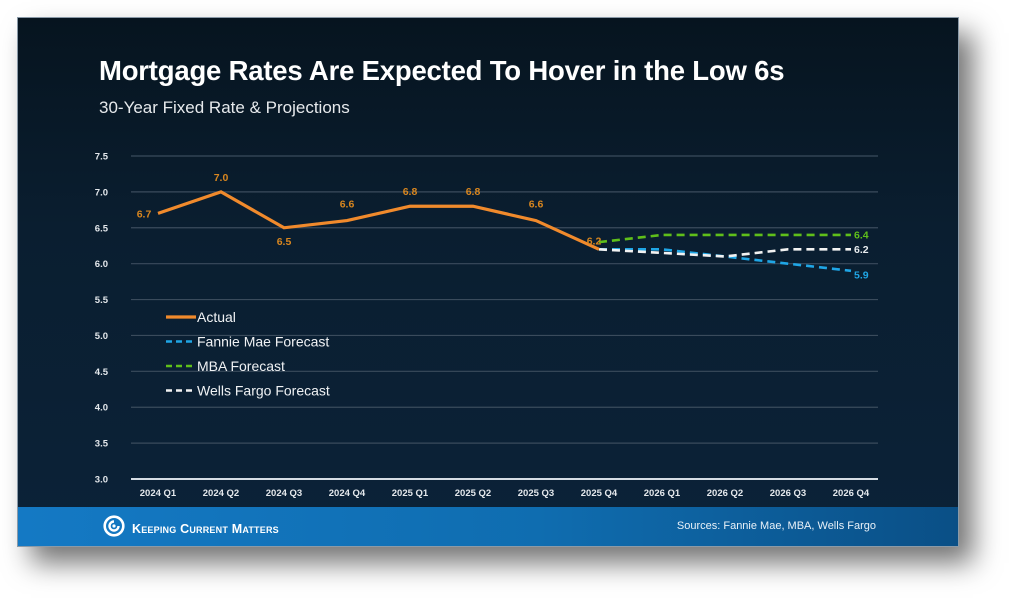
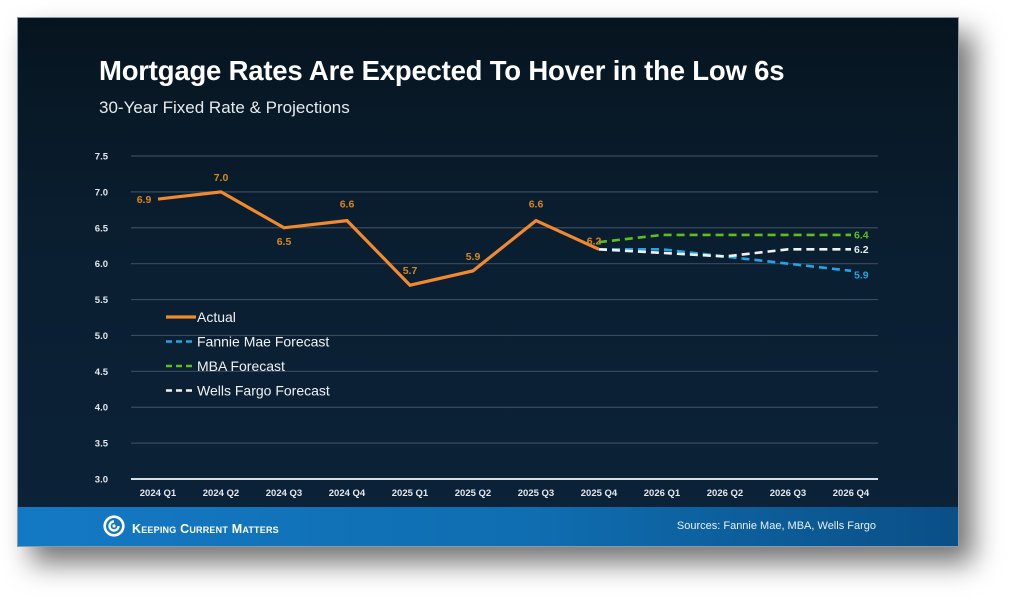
Actual/2024 Q1: 6.7 -> 6.9
Actual/2025 Q1: 6.8 -> 5.7
Actual/2025 Q2: 6.8 -> 5.9
